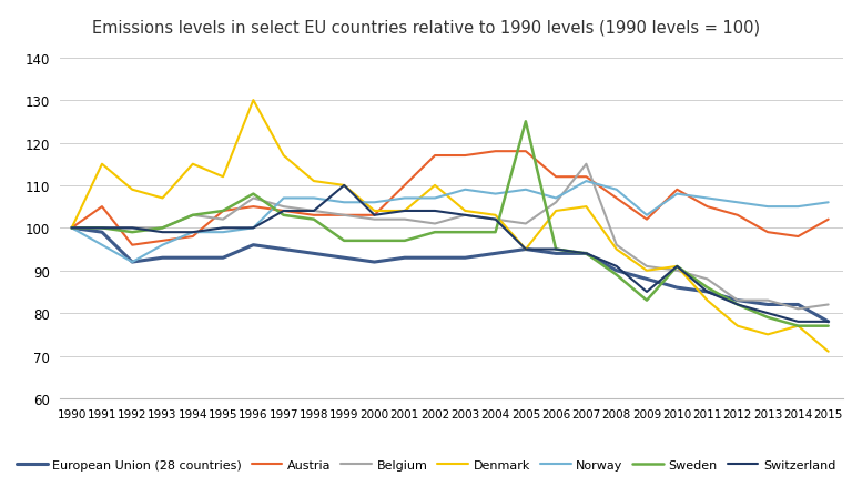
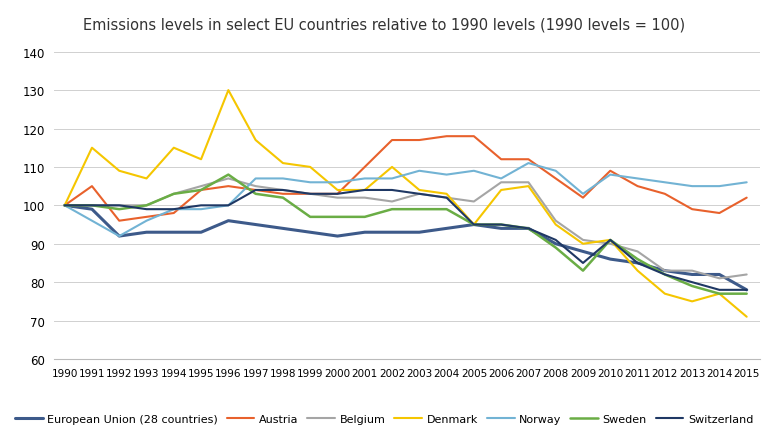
Belgium/1995: 102 -> 105
Switzerland/1999: 110 -> 103
Sweden/2005: 125 -> 95
Belgium/2007: 115 -> 106
